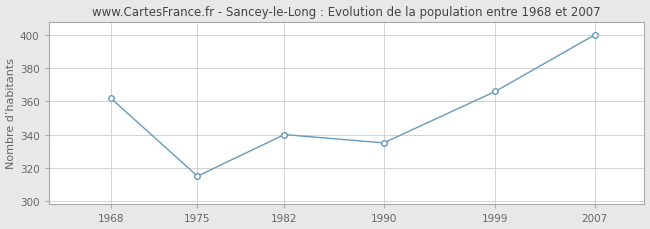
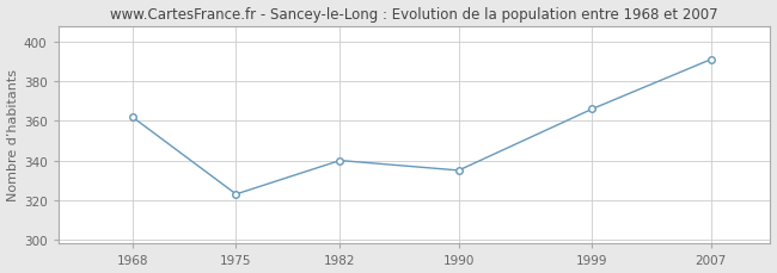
1975: 315 -> 323
2007: 400 -> 391
